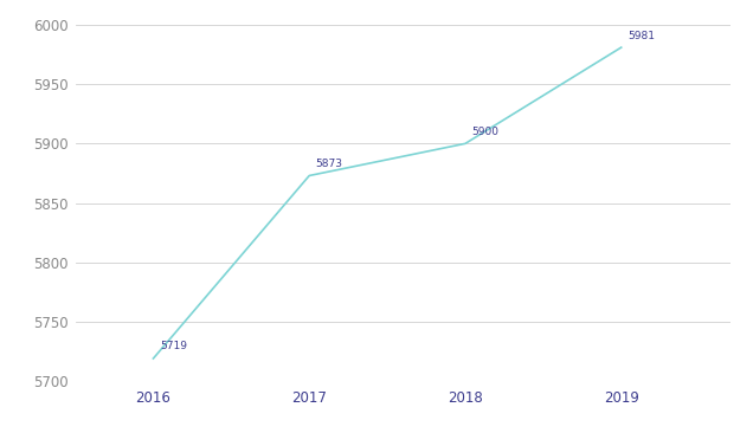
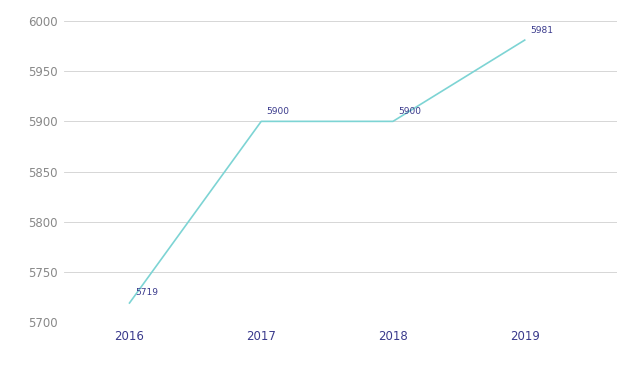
2017: 5873 -> 5900
